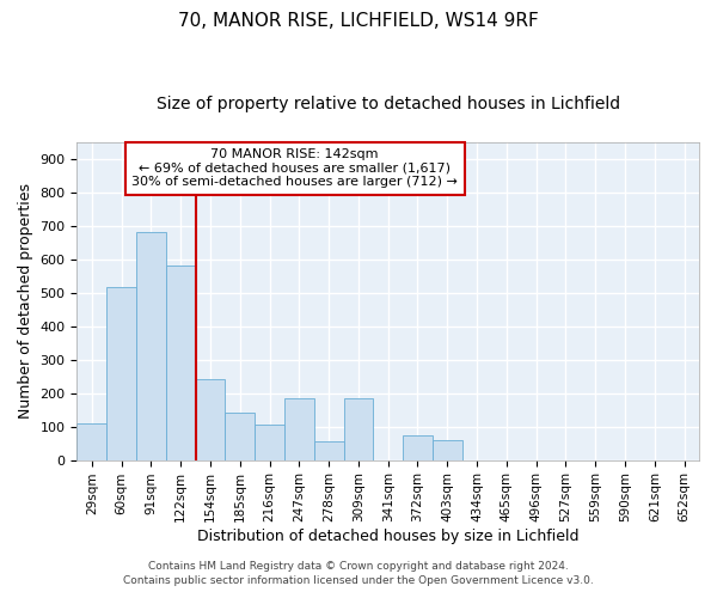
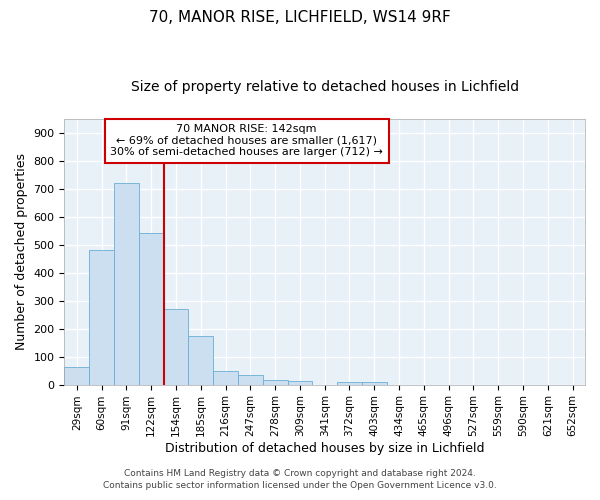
29sqm: 110 -> 62
60sqm: 515 -> 480
91sqm: 680 -> 720
122sqm: 580 -> 542
154sqm: 240 -> 270
185sqm: 140 -> 175
216sqm: 105 -> 47
247sqm: 185 -> 35
278sqm: 55 -> 17
309sqm: 185 -> 14
372sqm: 75 -> 10
403sqm: 60 -> 10
